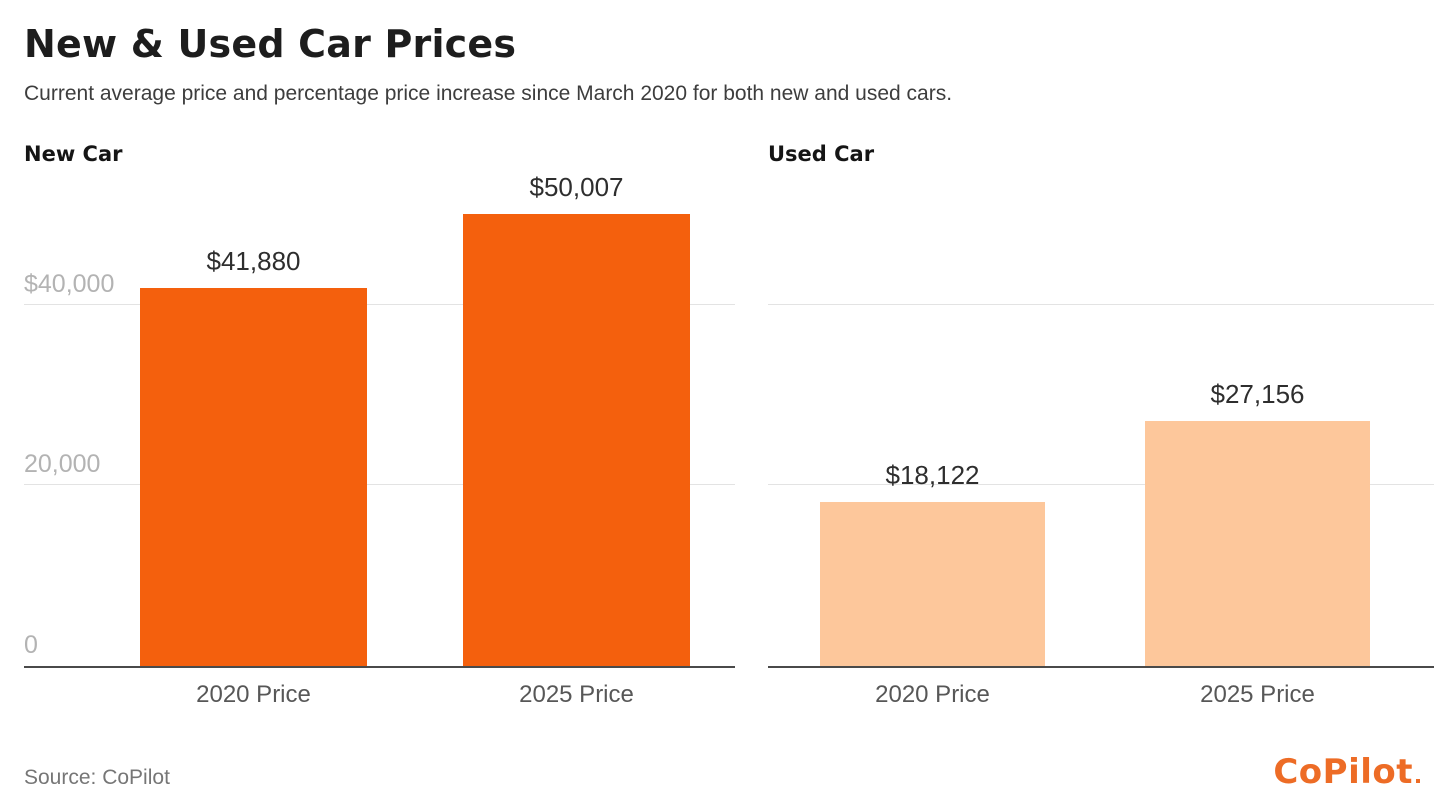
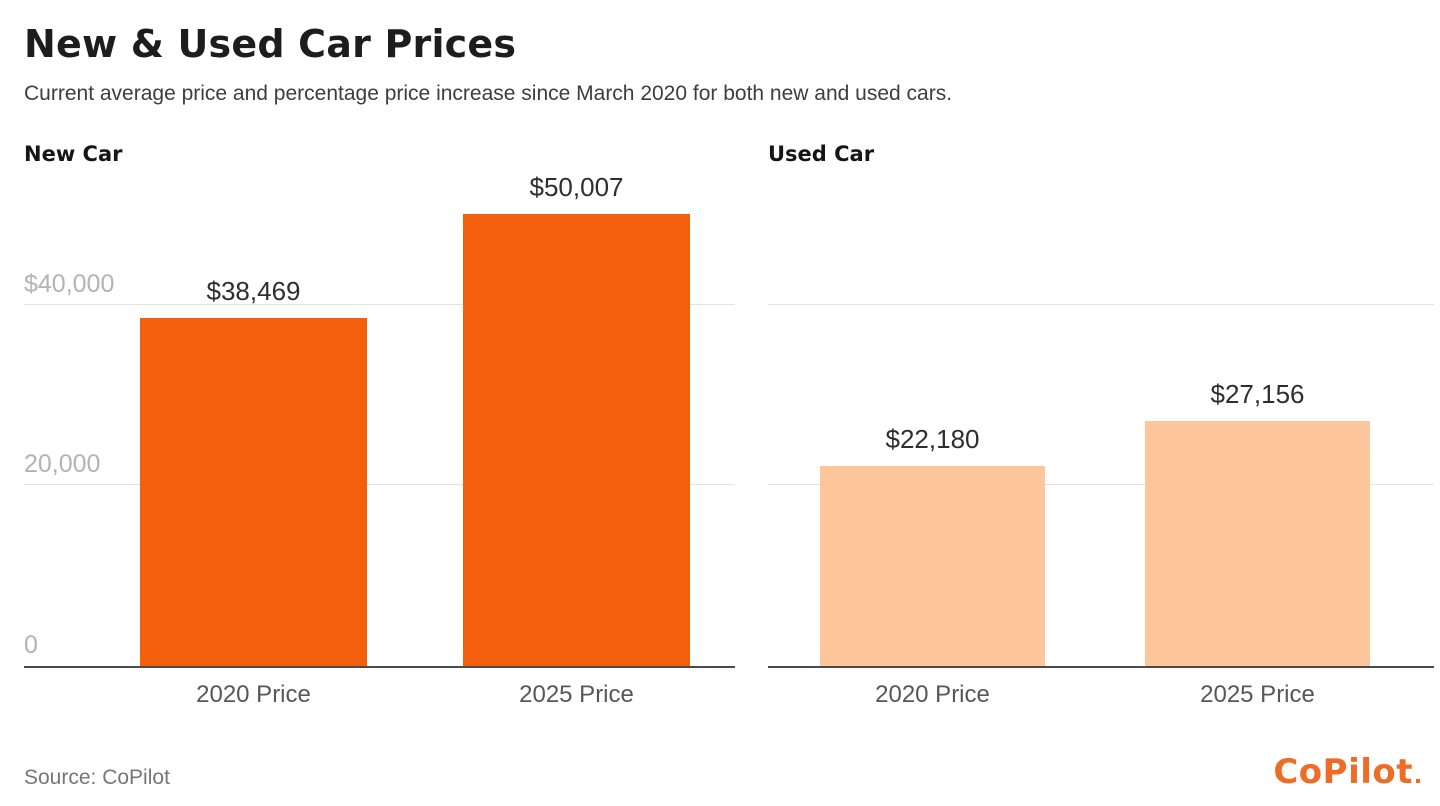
New Car/2020 Price: $41,880 -> $38,469
Used Car/2020 Price: $18,122 -> $22,180
